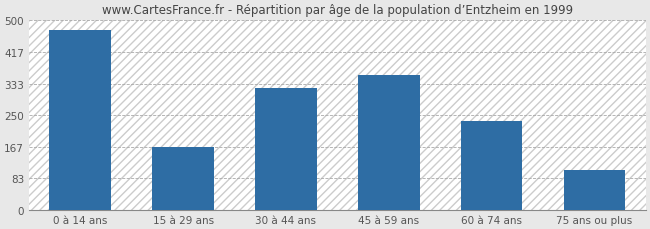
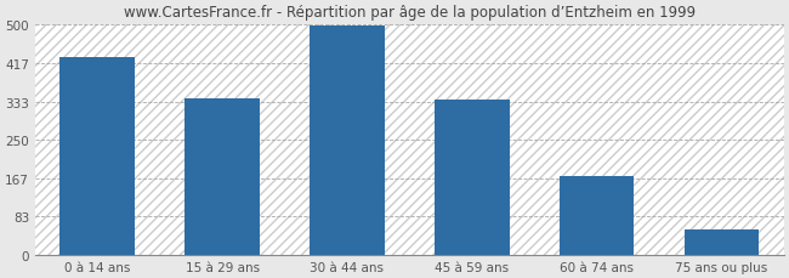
0 à 14 ans: 475 -> 430
15 à 29 ans: 165 -> 340
30 à 44 ans: 320 -> 497
45 à 59 ans: 355 -> 337
60 à 74 ans: 235 -> 170
75 ans ou plus: 105 -> 55
